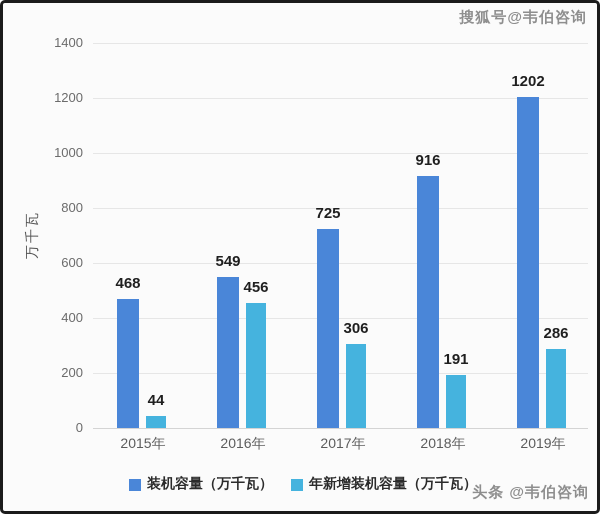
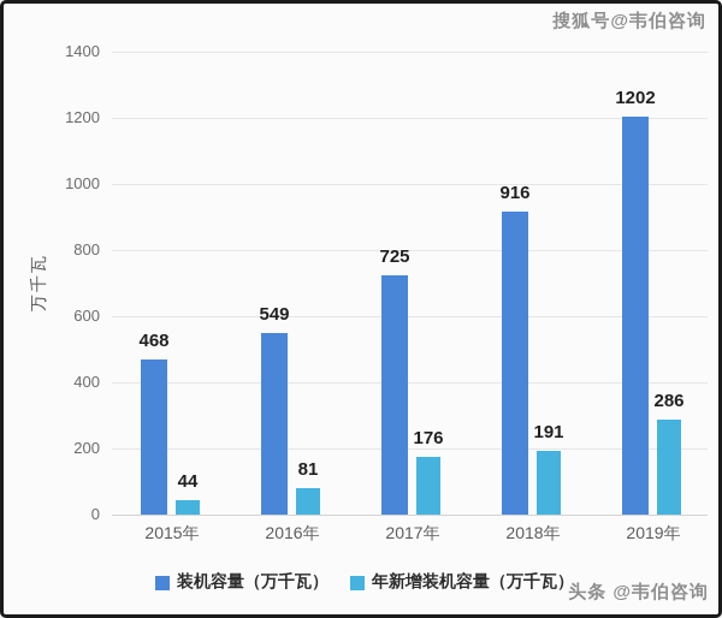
年新增装机容量（万千瓦）/2016年: 456 -> 81
年新增装机容量（万千瓦）/2017年: 306 -> 176
